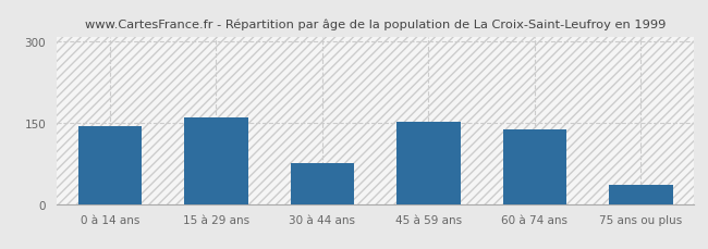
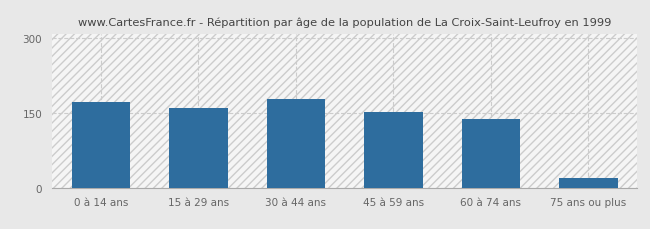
0 à 14 ans: 145 -> 172
30 à 44 ans: 75 -> 178
75 ans ou plus: 35 -> 20
